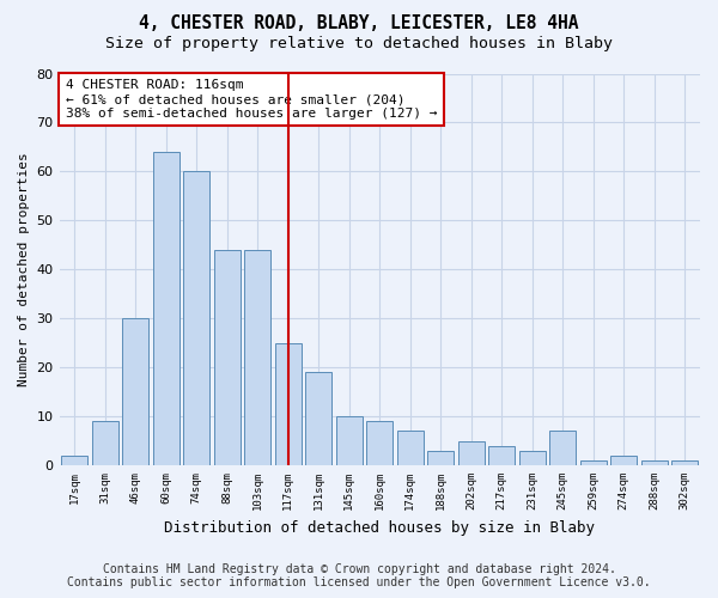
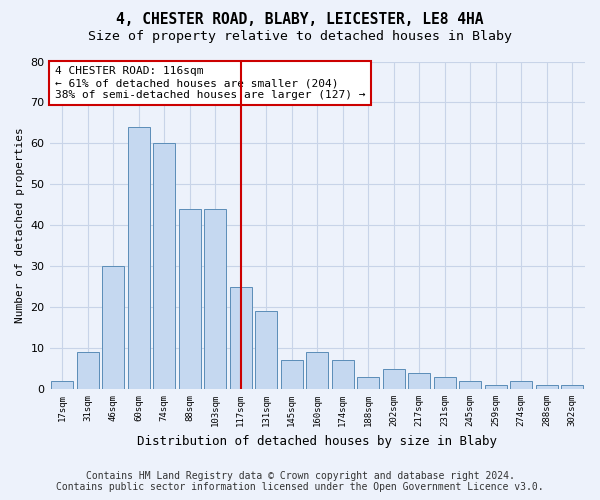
145sqm: 10 -> 7
245sqm: 7 -> 2
